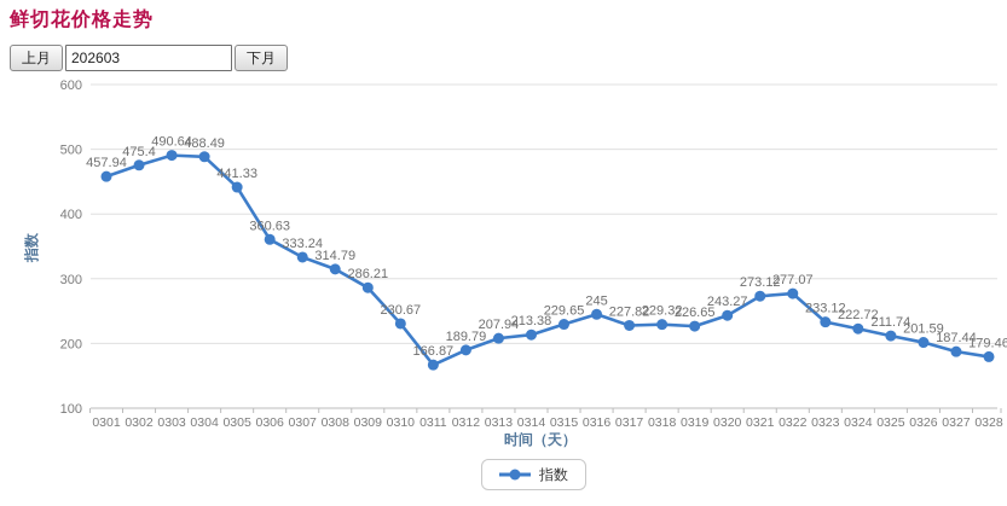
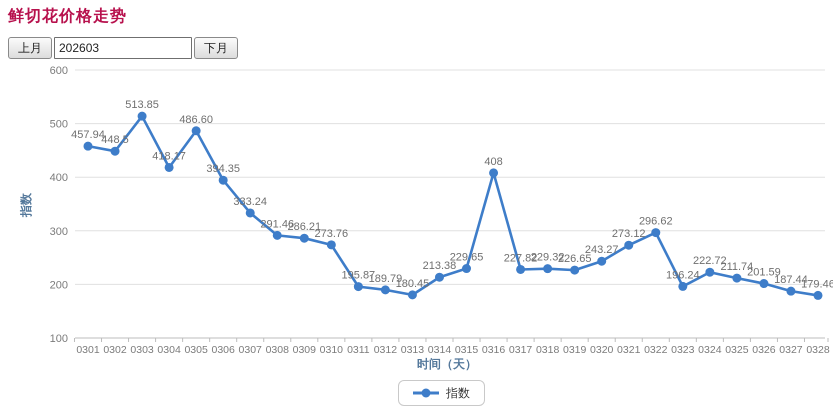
0302: 475.4 -> 448.5
0303: 490.64 -> 513.85
0304: 488.49 -> 418.17
0305: 441.33 -> 486.60
0306: 360.63 -> 394.35
0308: 314.79 -> 291.46
0310: 230.67 -> 273.76
0311: 166.87 -> 195.87
0313: 207.94 -> 180.45
0316: 245 -> 408
0322: 277.07 -> 296.62
0323: 233.12 -> 196.24
